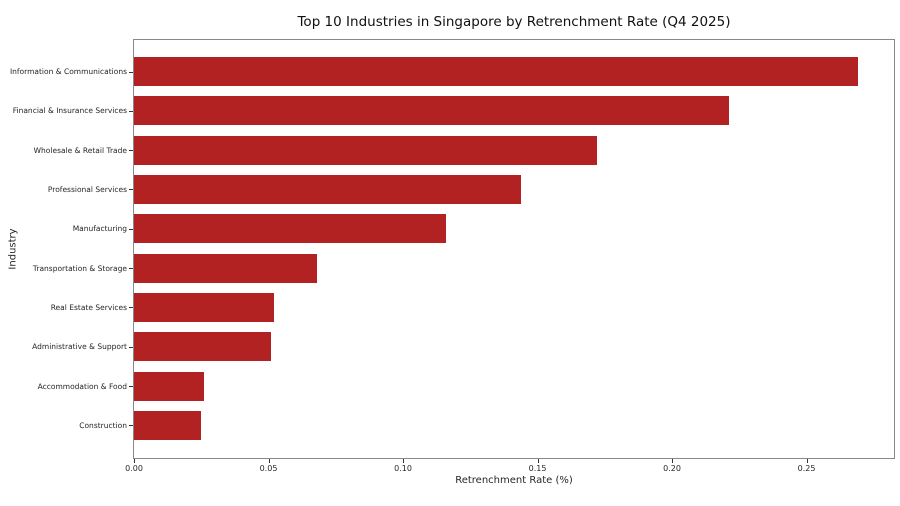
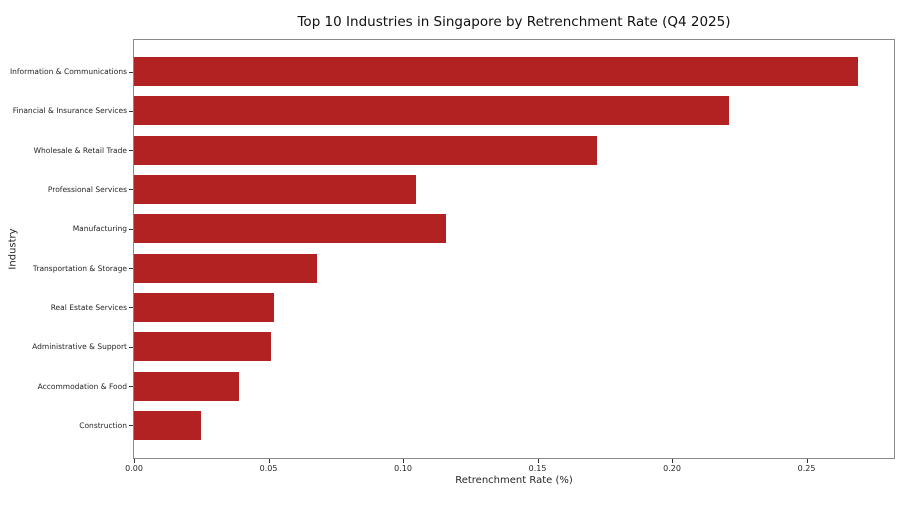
Professional Services: 0.144 -> 0.105
Accommodation & Food: 0.026 -> 0.039
